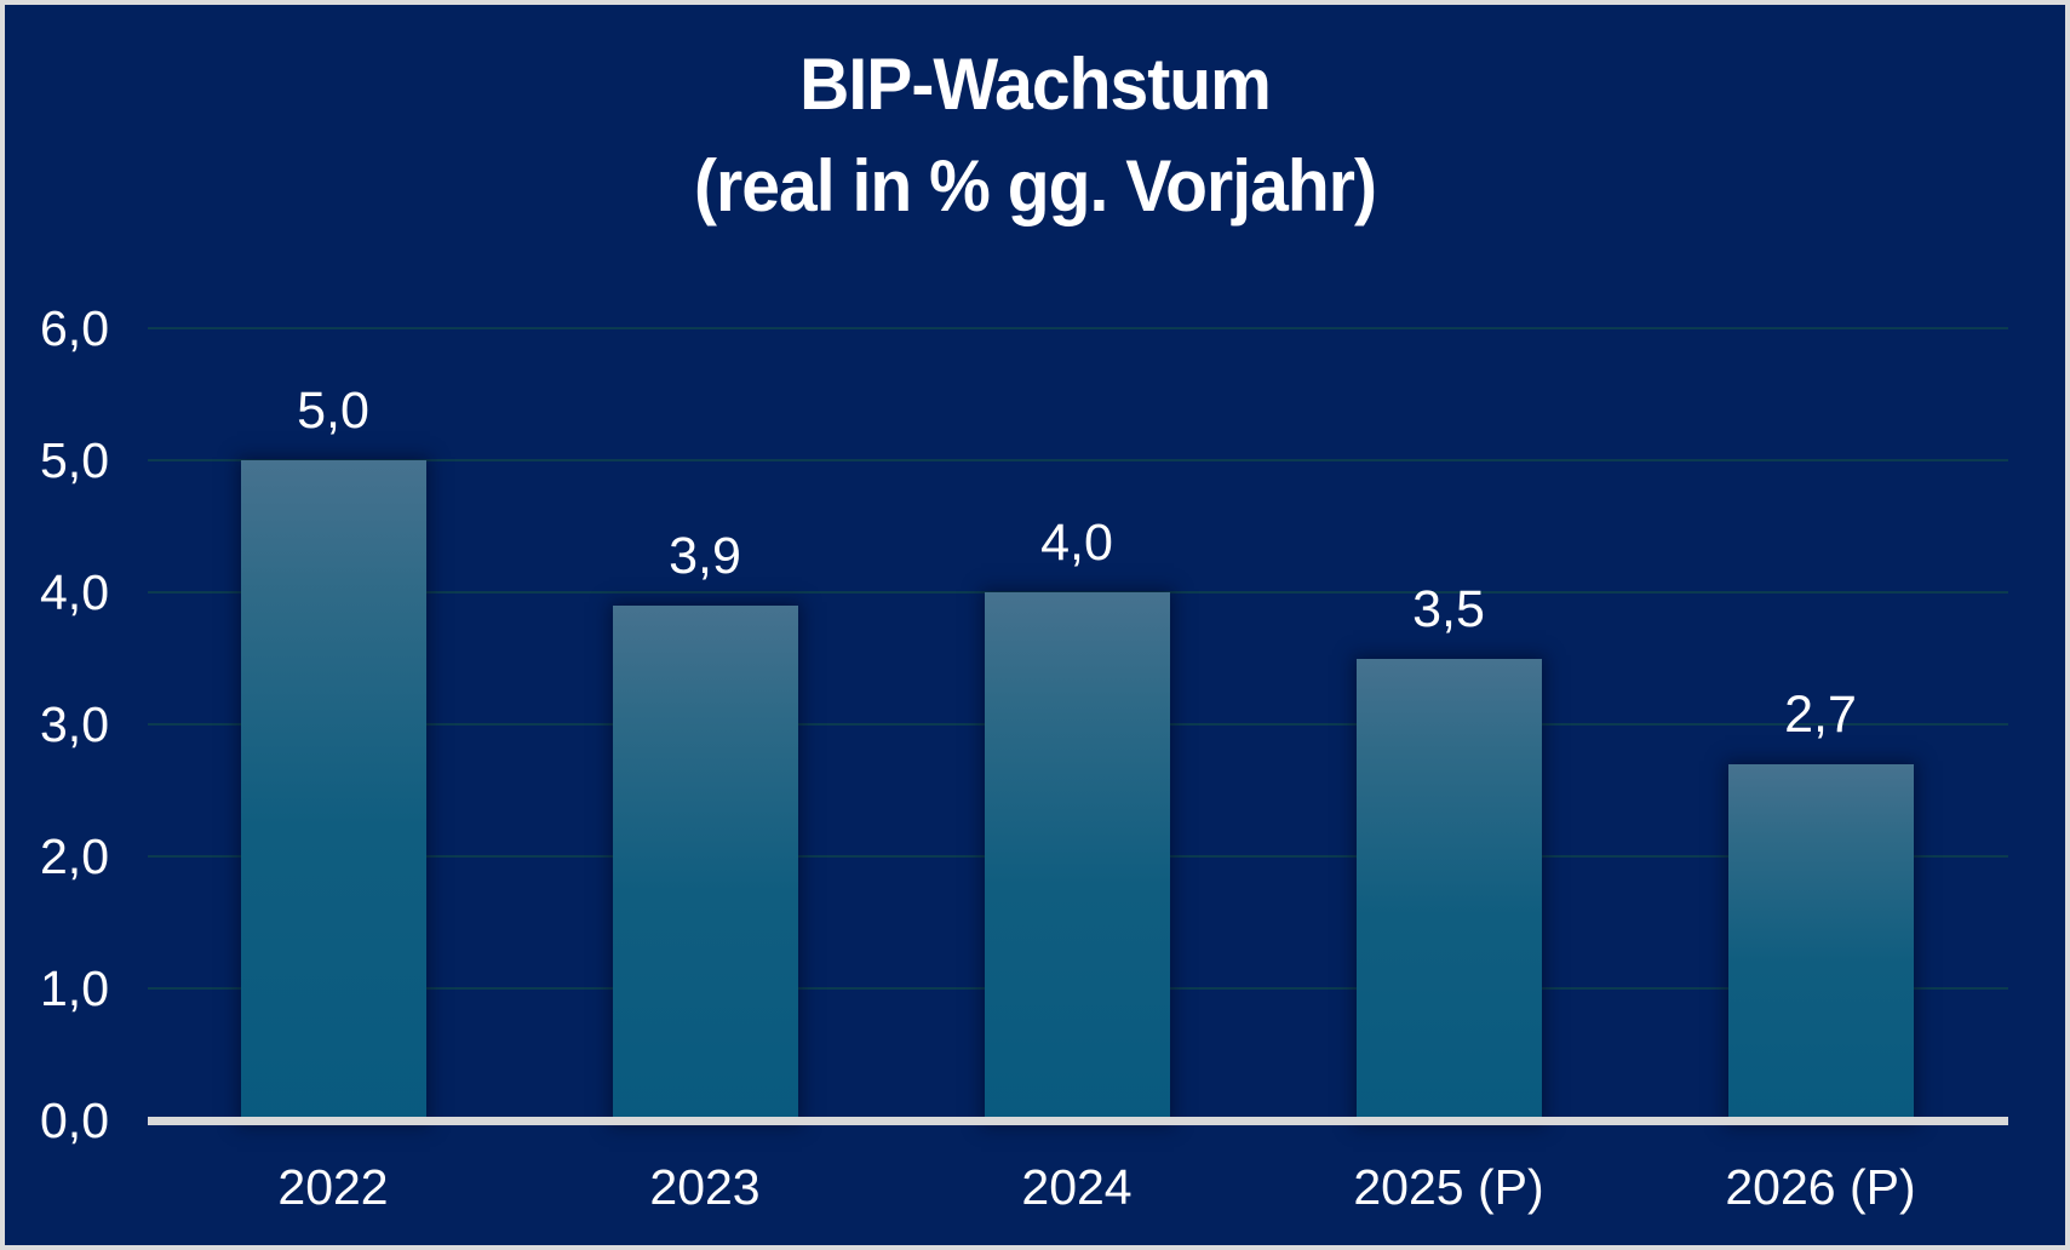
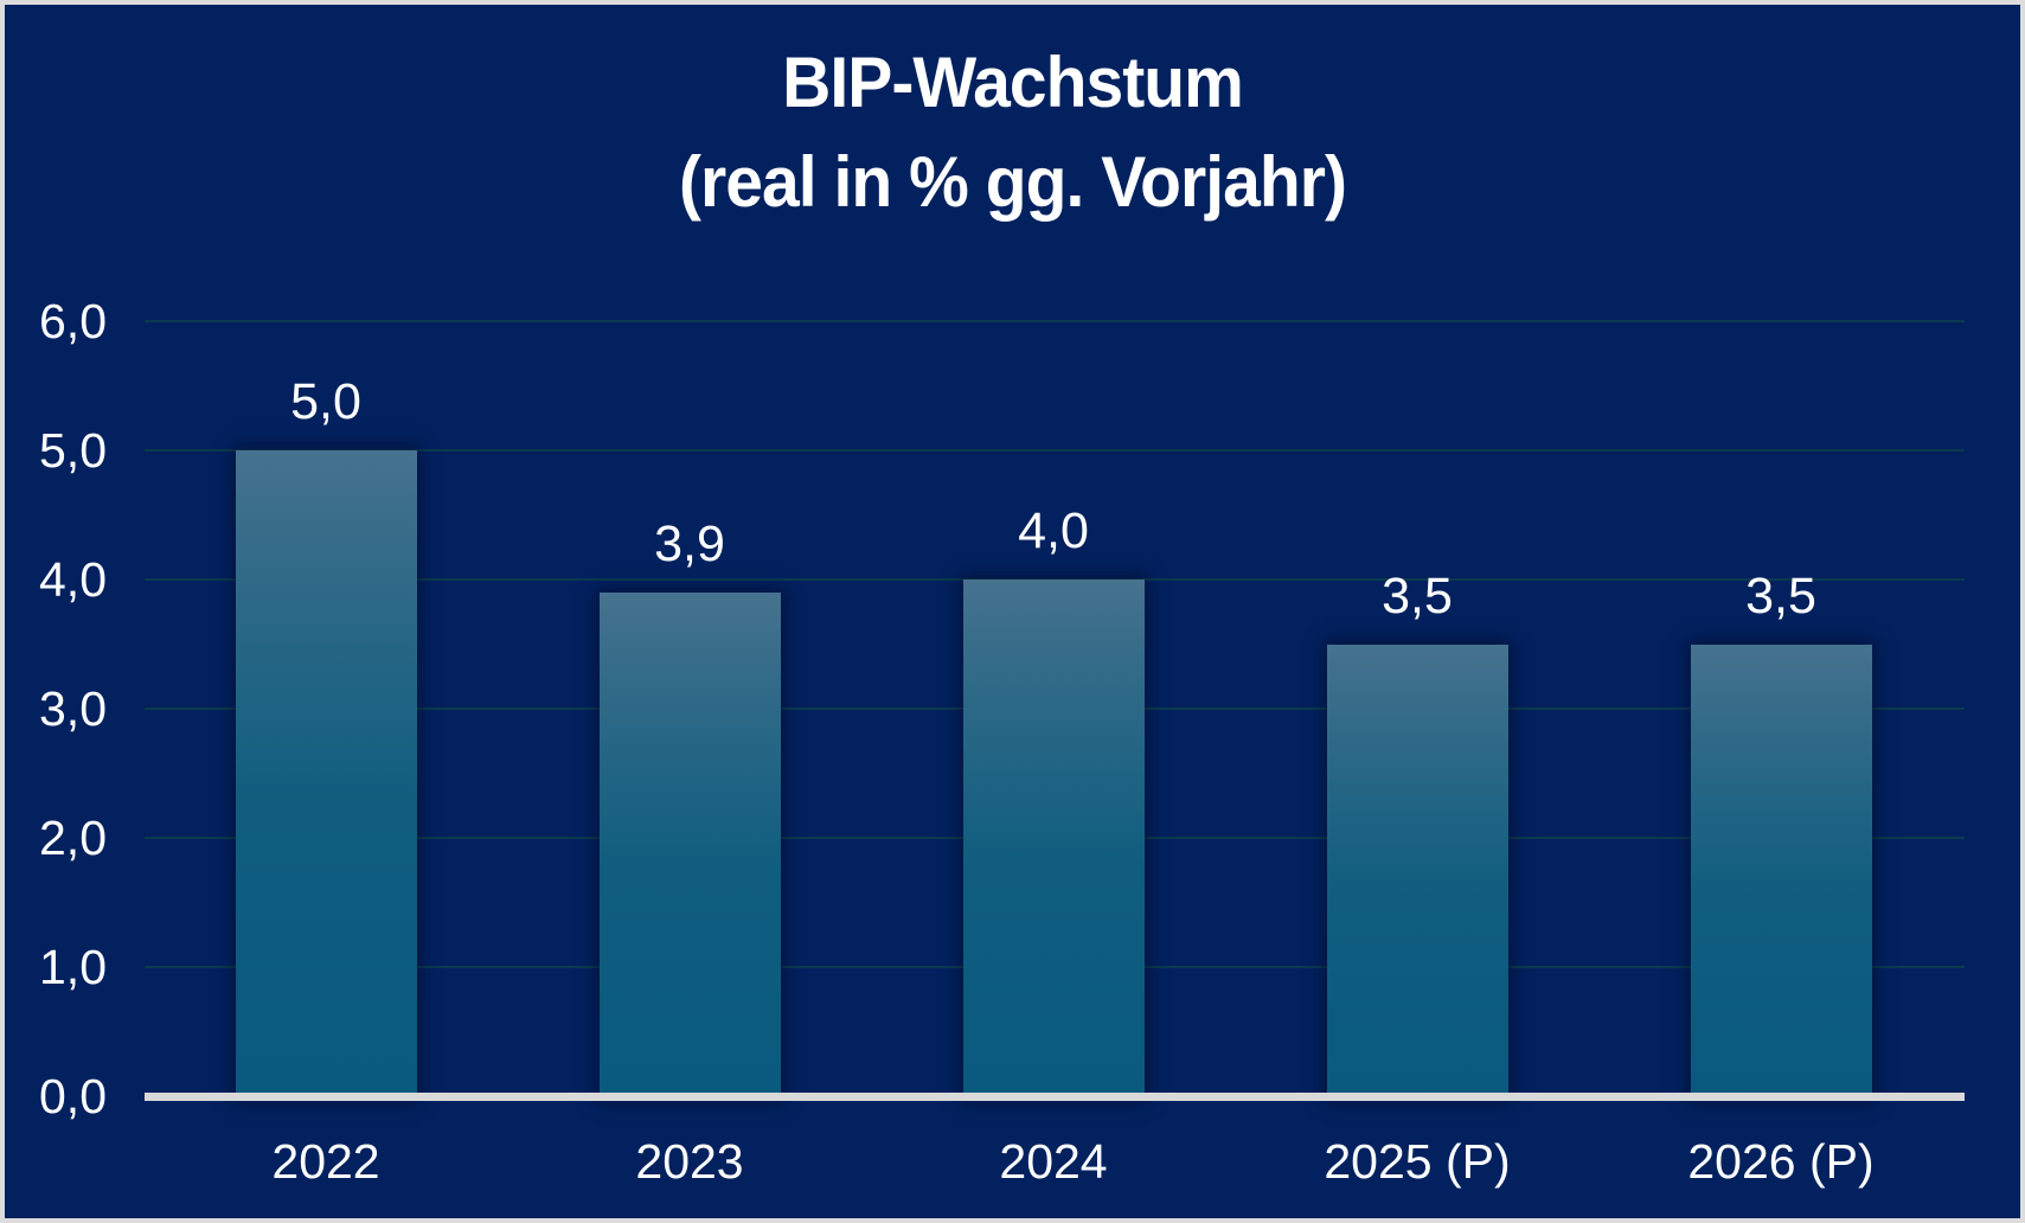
2026 (P): 2,7 -> 3,5
